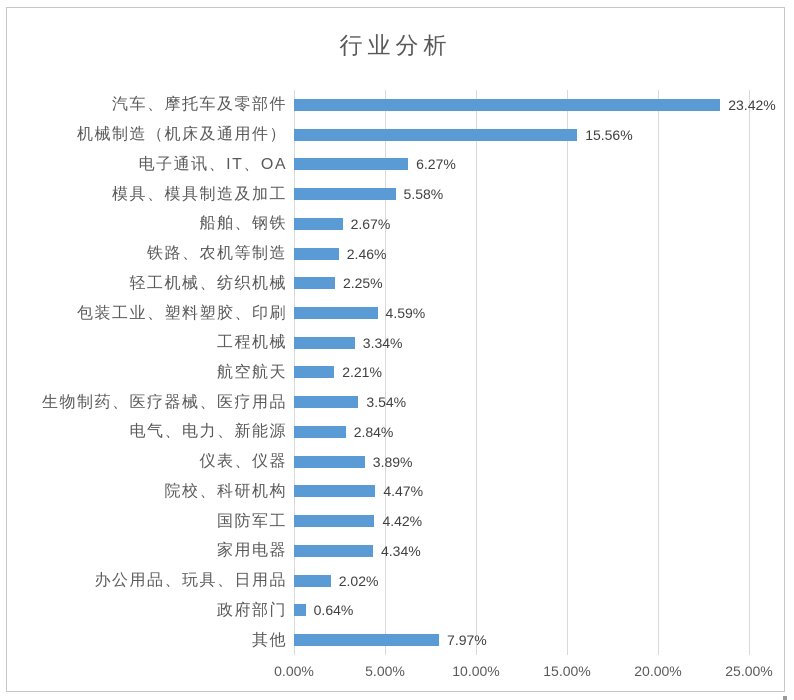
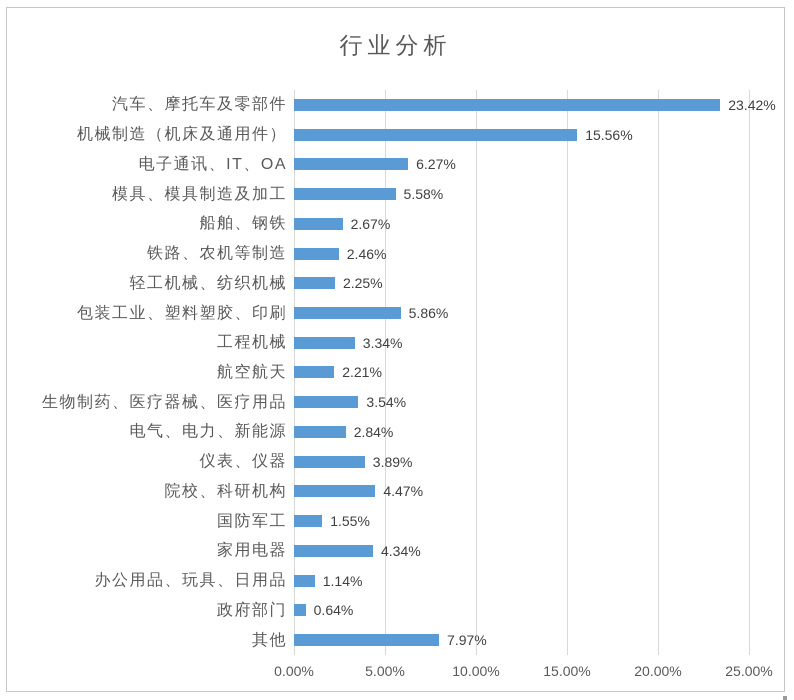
包装工业、塑料塑胶、印刷: 4.59% -> 5.86%
国防军工: 4.42% -> 1.55%
办公用品、玩具、日用品: 2.02% -> 1.14%
